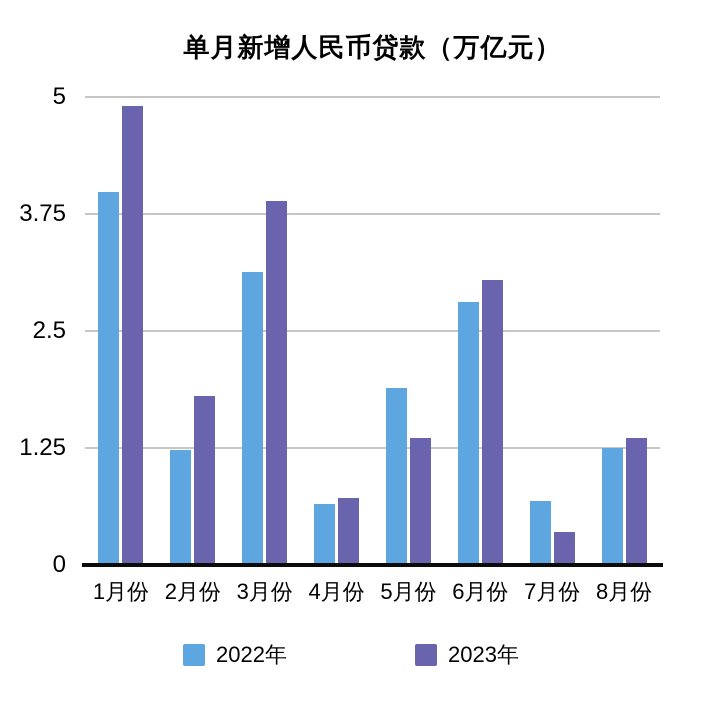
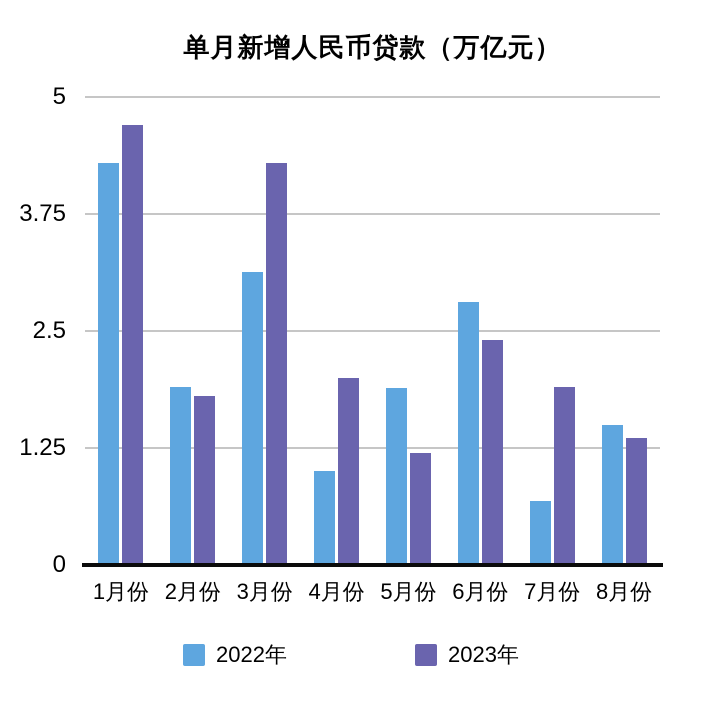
2022年/1月份: 4.0 -> 4.3
2023年/1月份: 4.9 -> 4.7
2022年/2月份: 1.2 -> 1.9
2023年/3月份: 3.9 -> 4.3
2022年/4月份: 0.7 -> 1.0
2023年/4月份: 0.7 -> 2.0
2023年/5月份: 1.4 -> 1.2
2023年/6月份: 3.0 -> 2.4
2023年/7月份: 0.3 -> 1.9
2022年/8月份: 1.2 -> 1.5
